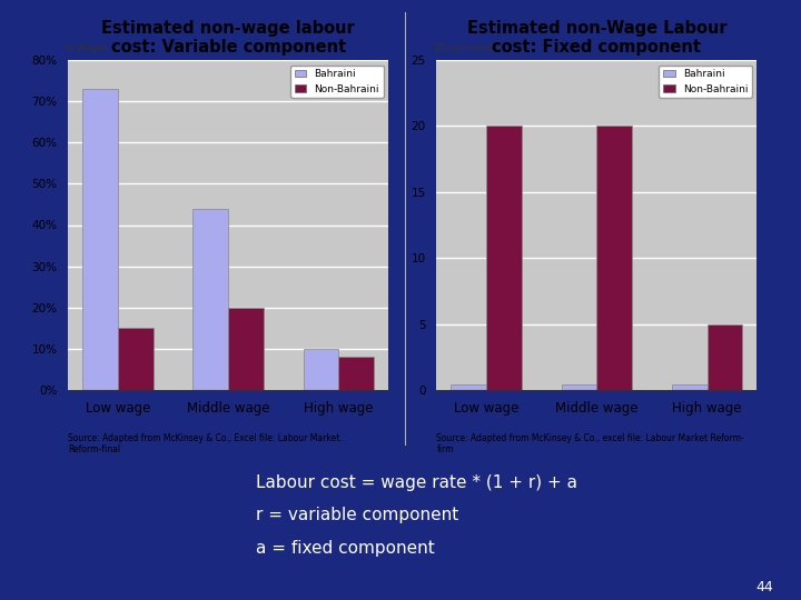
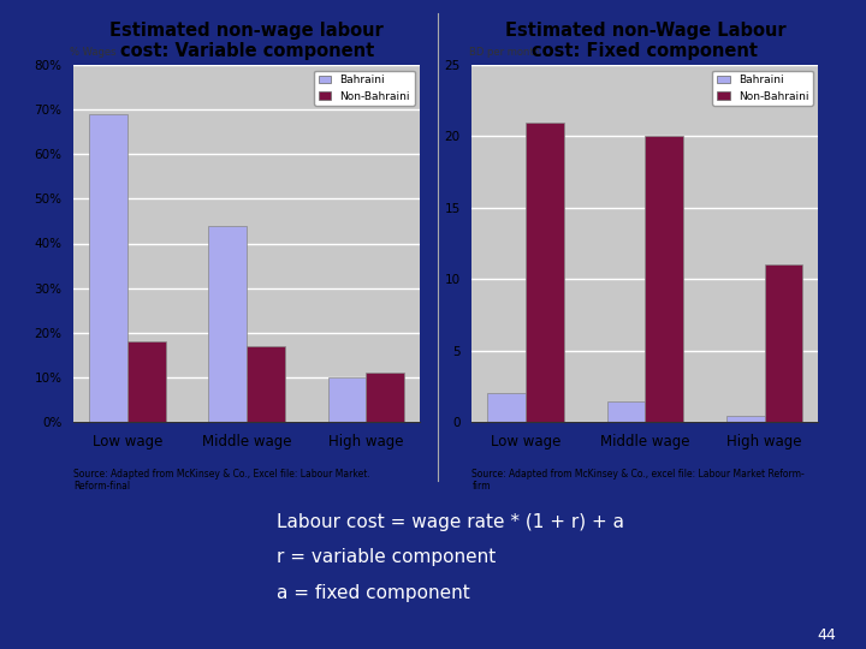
Estimated non-wage labour cost: Variable component/Bahraini/Low wage: 73% -> 69%
Estimated non-wage labour cost: Variable component/Non-Bahraini/Low wage: 15% -> 18%
Estimated non-wage labour cost: Variable component/Non-Bahraini/Middle wage: 20% -> 17%
Estimated non-wage labour cost: Variable component/Non-Bahraini/High wage: 8% -> 11%
Estimated non-Wage Labour cost: Fixed component/Bahraini/Low wage: 0.4 -> 2.0
Estimated non-Wage Labour cost: Fixed component/Non-Bahraini/Low wage: 20 -> 21
Estimated non-Wage Labour cost: Fixed component/Bahraini/Middle wage: 0.4 -> 1.4
Estimated non-Wage Labour cost: Fixed component/Non-Bahraini/High wage: 5 -> 11
